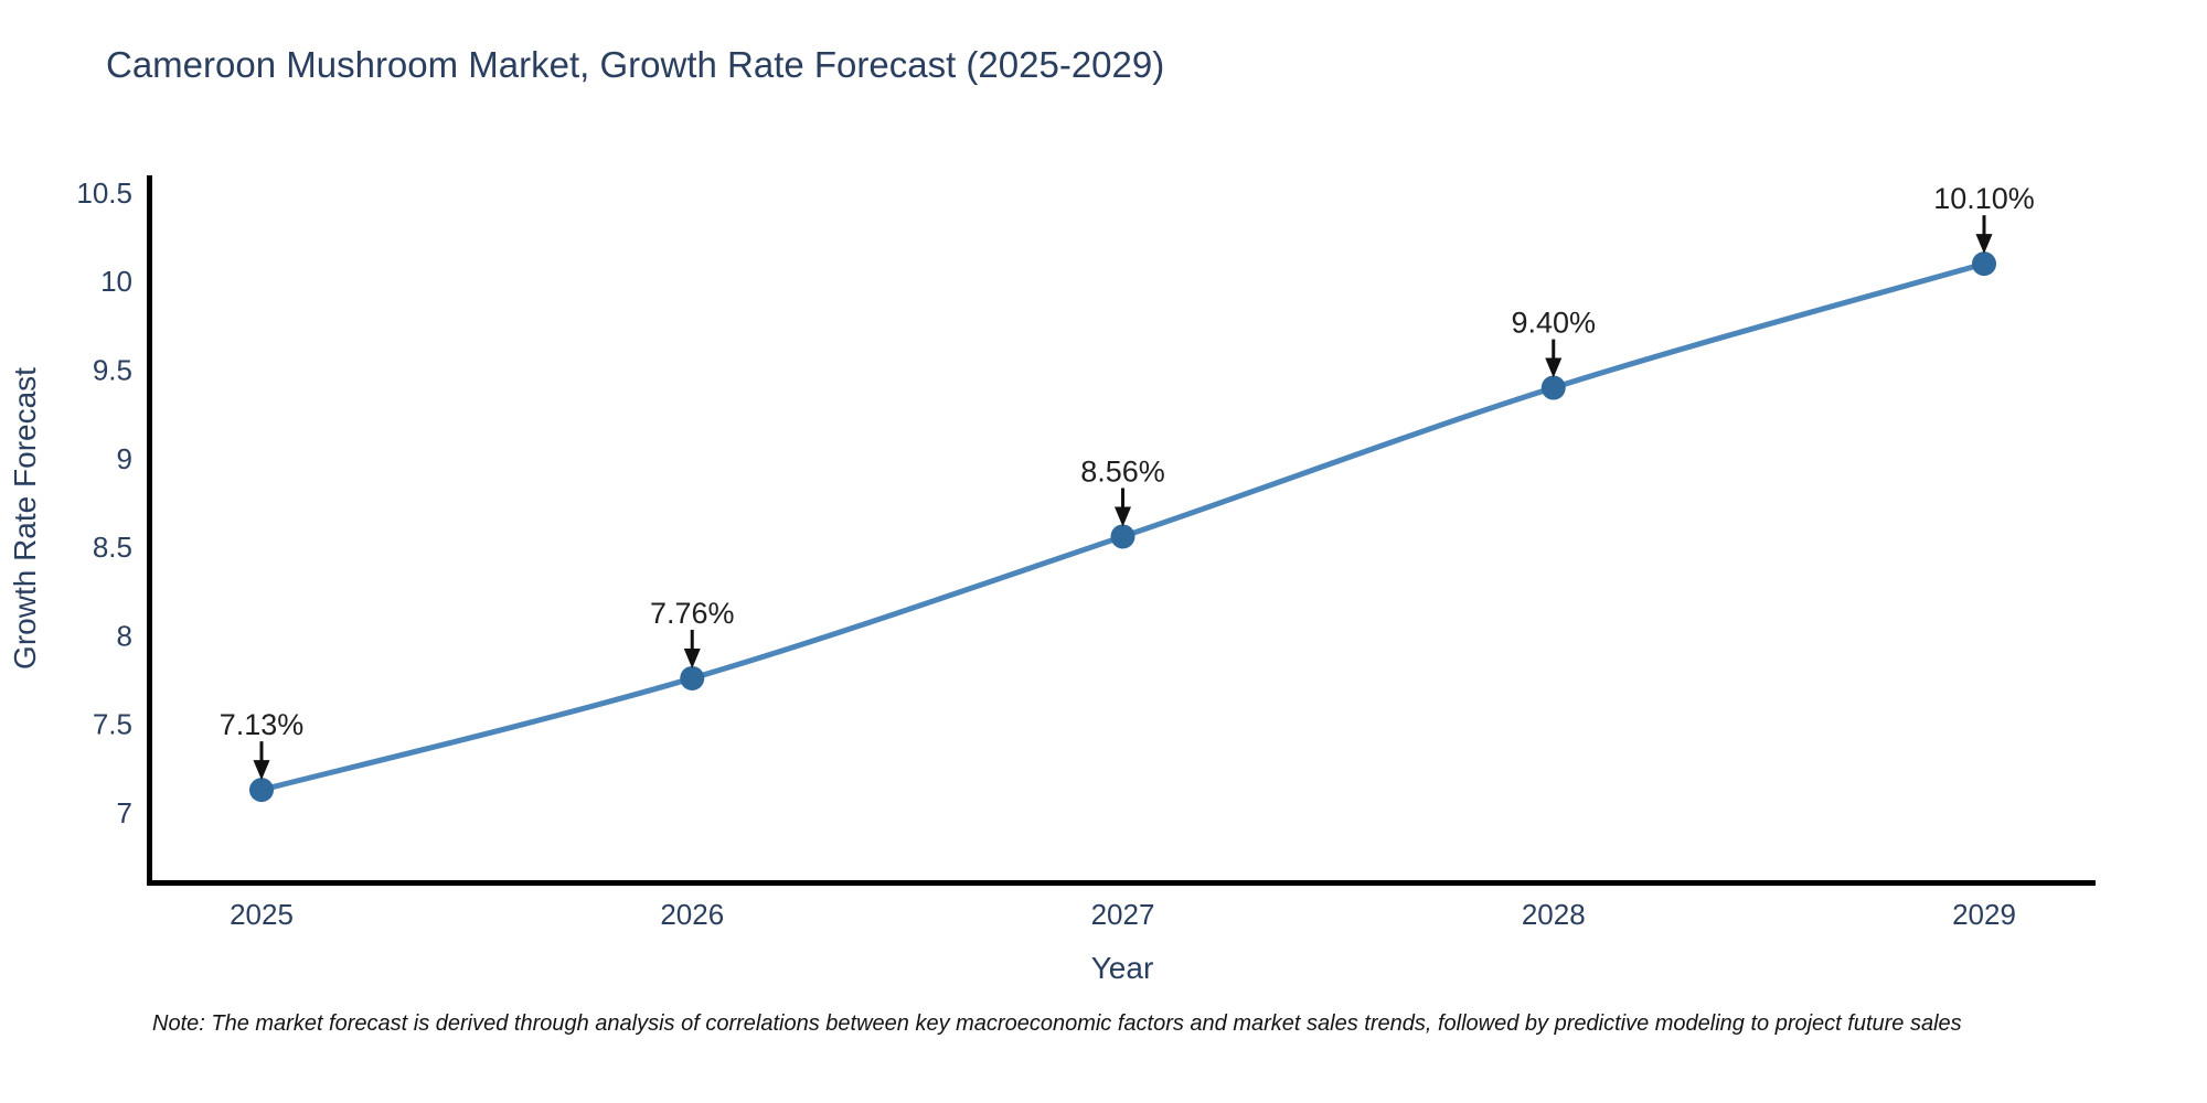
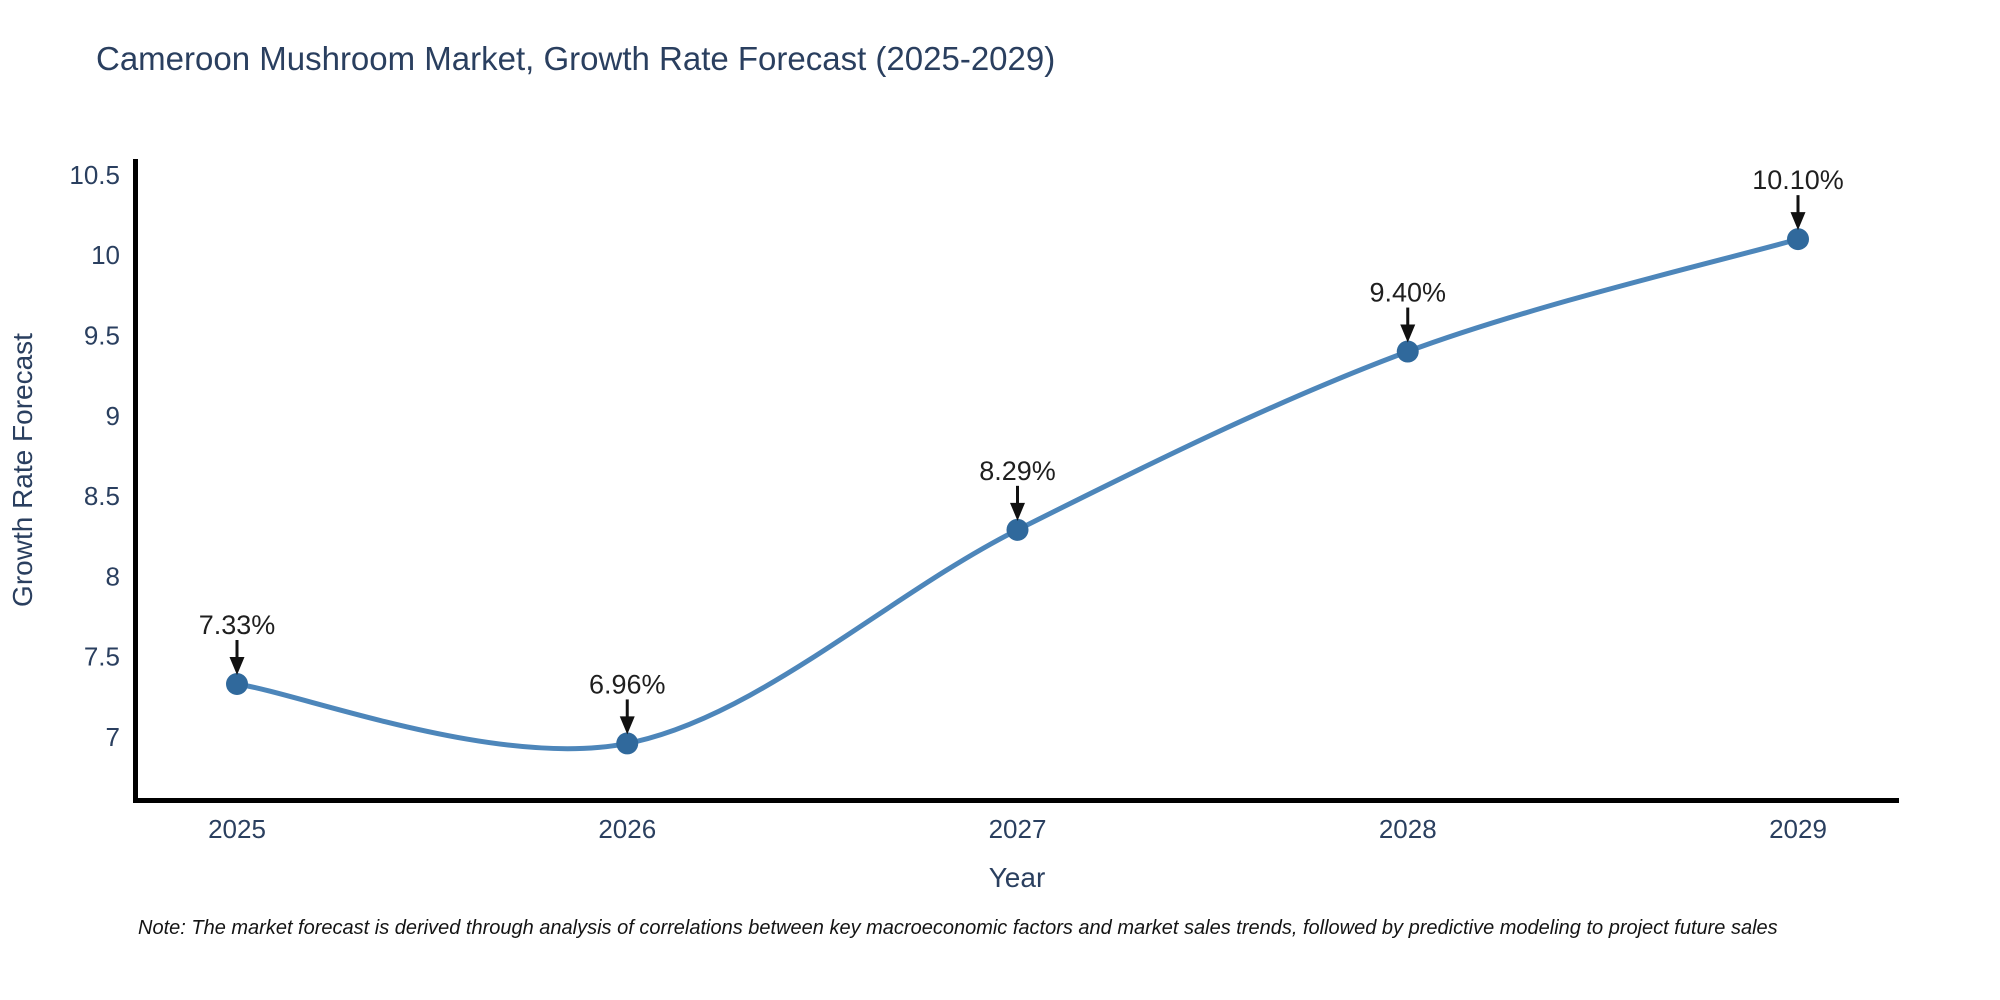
2025: 7.13% -> 7.33%
2026: 7.76% -> 6.96%
2027: 8.56% -> 8.29%
